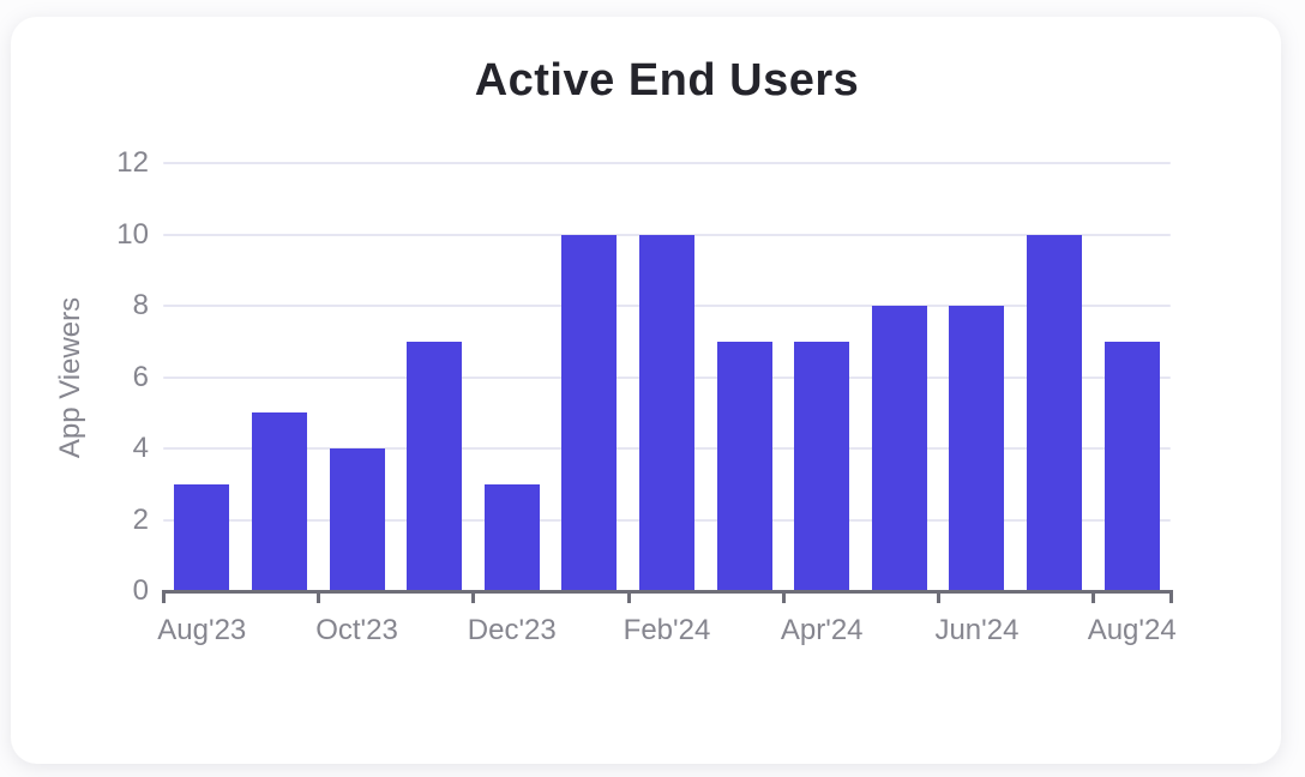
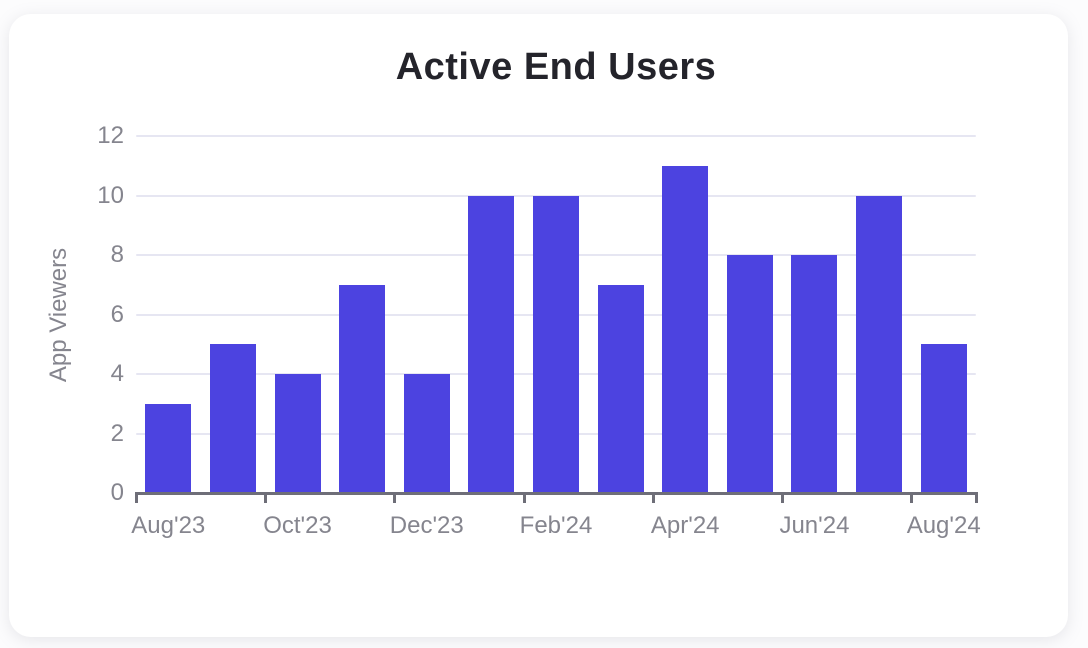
Dec'23: 3 -> 4
Apr'24: 7 -> 11
Aug'24: 7 -> 5
